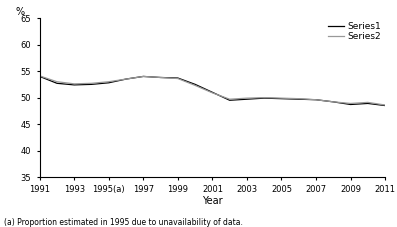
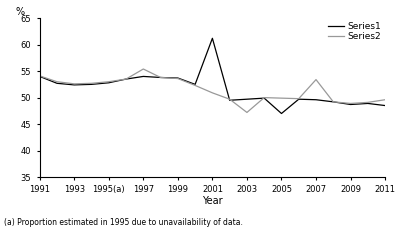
Series2/1997: 54.0 -> 55.4
Series1/2001: 51.0 -> 61.2
Series2/2003: 49.9 -> 47.2
Series1/2005: 49.8 -> 47.0
Series2/2007: 49.6 -> 53.4
Series2/2011: 48.6 -> 49.6
